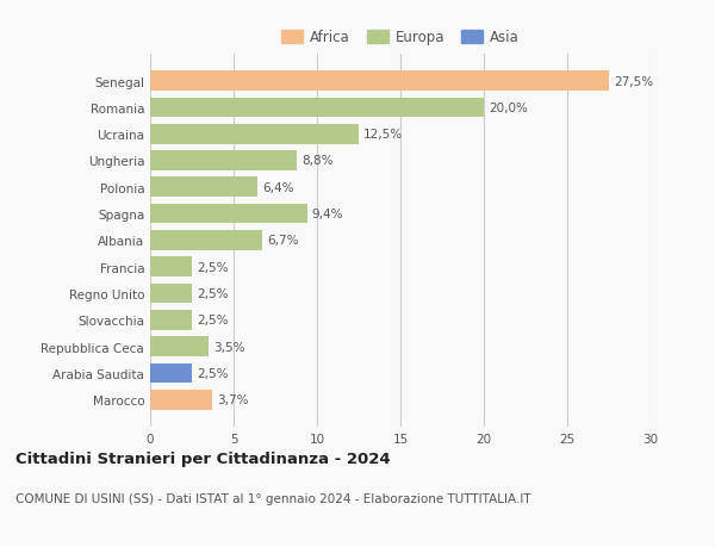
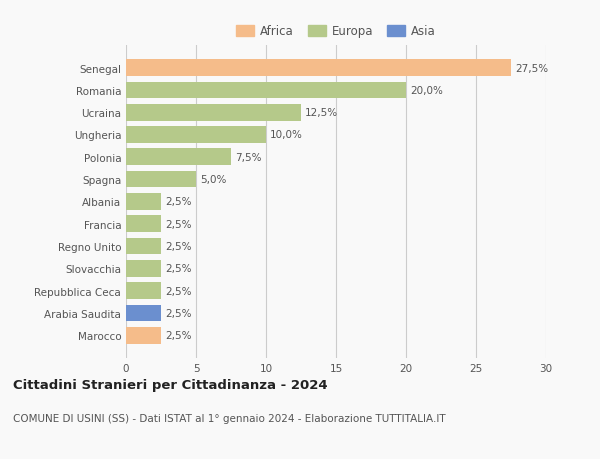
Ungheria: 8,8% -> 10,0%
Polonia: 6,4% -> 7,5%
Spagna: 9,4% -> 5,0%
Albania: 6,7% -> 2,5%
Repubblica Ceca: 3,5% -> 2,5%
Marocco: 3,7% -> 2,5%
